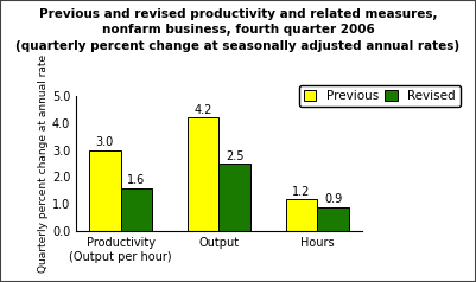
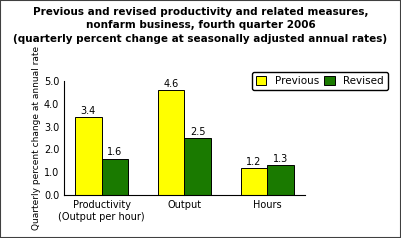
Previous/Productivity (Output per hour): 3.0 -> 3.4
Previous/Output: 4.2 -> 4.6
Revised/Hours: 0.9 -> 1.3
